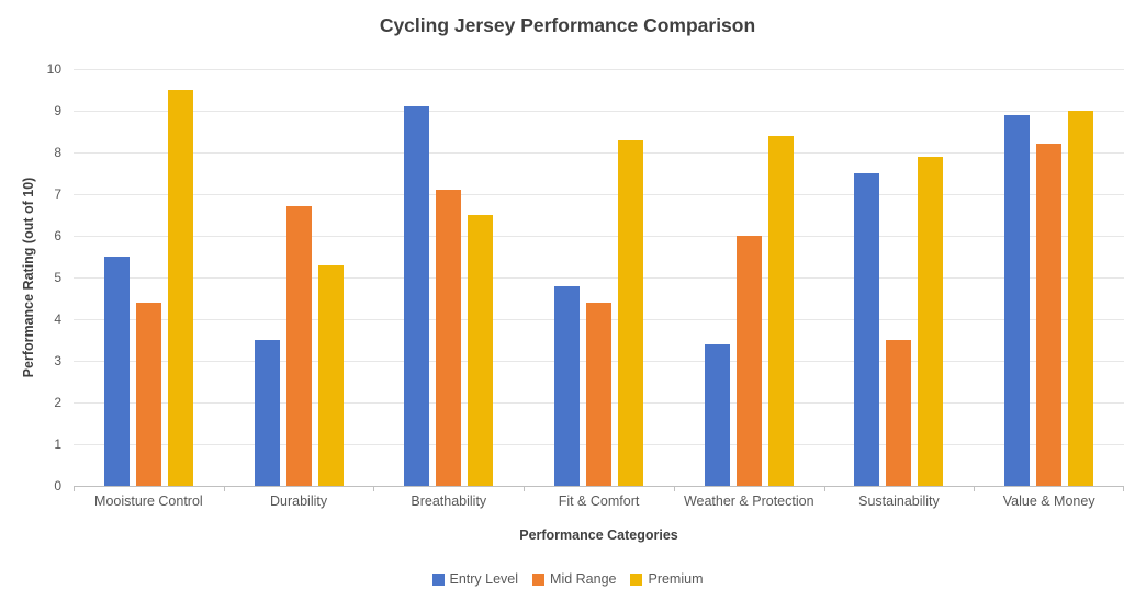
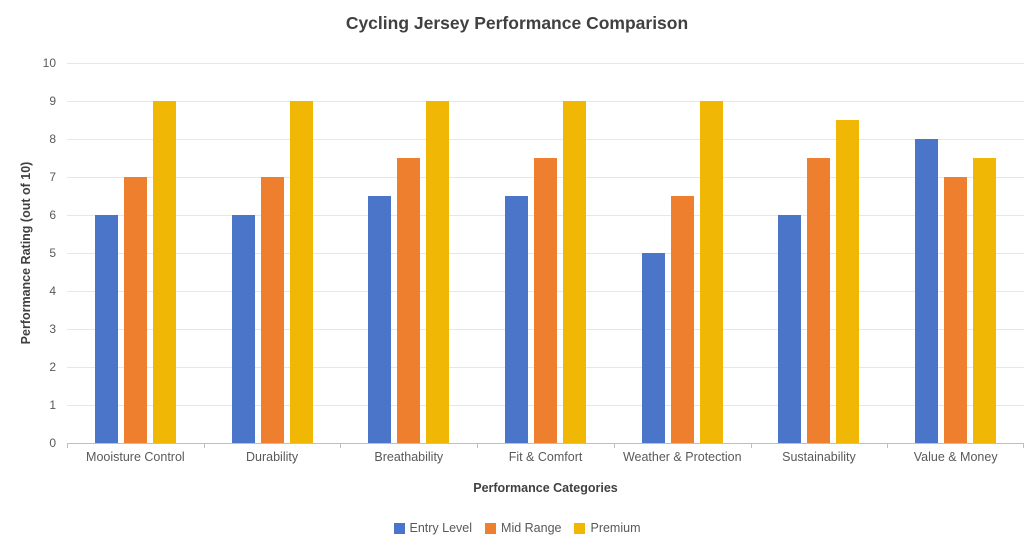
Entry Level/Mooisture Control: 5.5 -> 6.0
Mid Range/Mooisture Control: 4.4 -> 7.0
Premium/Mooisture Control: 9.5 -> 9.0
Entry Level/Durability: 3.5 -> 6.0
Mid Range/Durability: 6.7 -> 7.0
Premium/Durability: 5.3 -> 9.0
Entry Level/Breathability: 9.1 -> 6.5
Mid Range/Breathability: 7.1 -> 7.5
Premium/Breathability: 6.5 -> 9.0
Entry Level/Fit & Comfort: 4.8 -> 6.5
Mid Range/Fit & Comfort: 4.4 -> 7.5
Premium/Fit & Comfort: 8.3 -> 9.0
Entry Level/Weather & Protection: 3.4 -> 5.0
Mid Range/Weather & Protection: 6.0 -> 6.5
Premium/Weather & Protection: 8.4 -> 9.0
Entry Level/Sustainability: 7.5 -> 6.0
Mid Range/Sustainability: 3.5 -> 7.5
Premium/Sustainability: 7.9 -> 8.5
Entry Level/Value & Money: 8.9 -> 8.0
Mid Range/Value & Money: 8.2 -> 7.0
Premium/Value & Money: 9.0 -> 7.5
